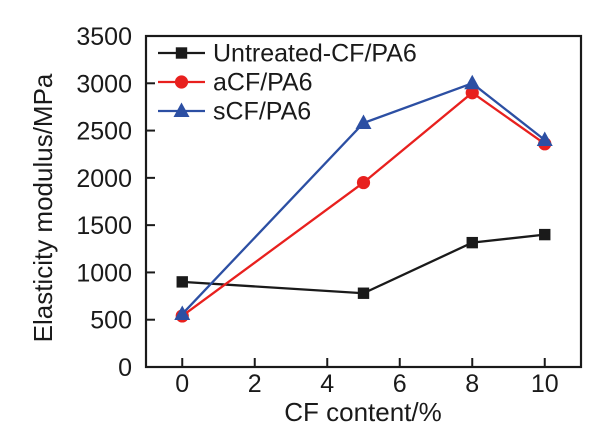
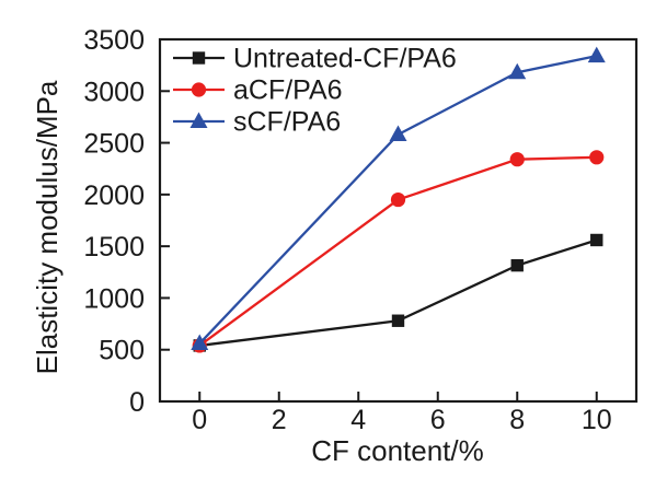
Untreated-CF/PA6/0: 900 -> 500
aCF/PA6/8: 2900 -> 2300
sCF/PA6/8: 3000 -> 3200
Untreated-CF/PA6/10: 1400 -> 1600
sCF/PA6/10: 2400 -> 3300
